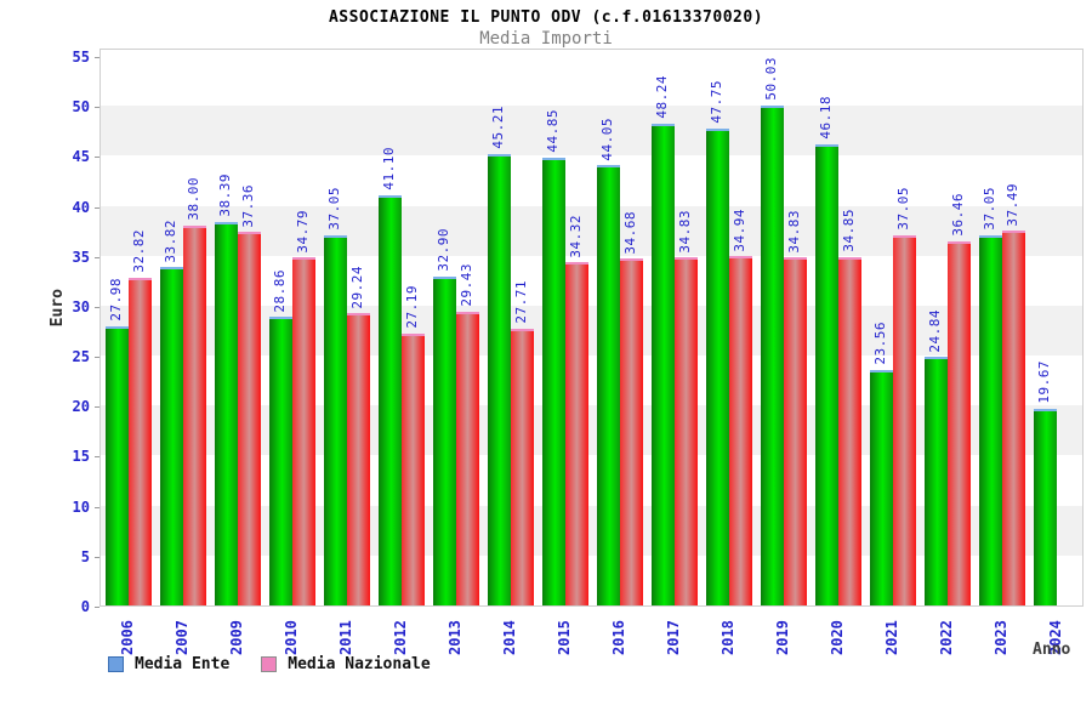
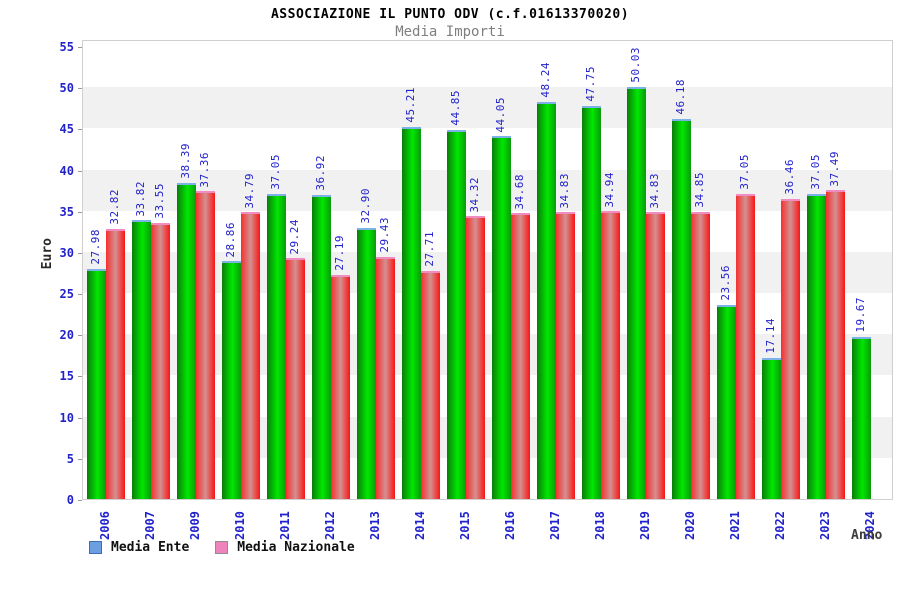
Media Nazionale/2007: 38.00 -> 33.55
Media Ente/2012: 41.10 -> 36.92
Media Ente/2022: 24.84 -> 17.14
